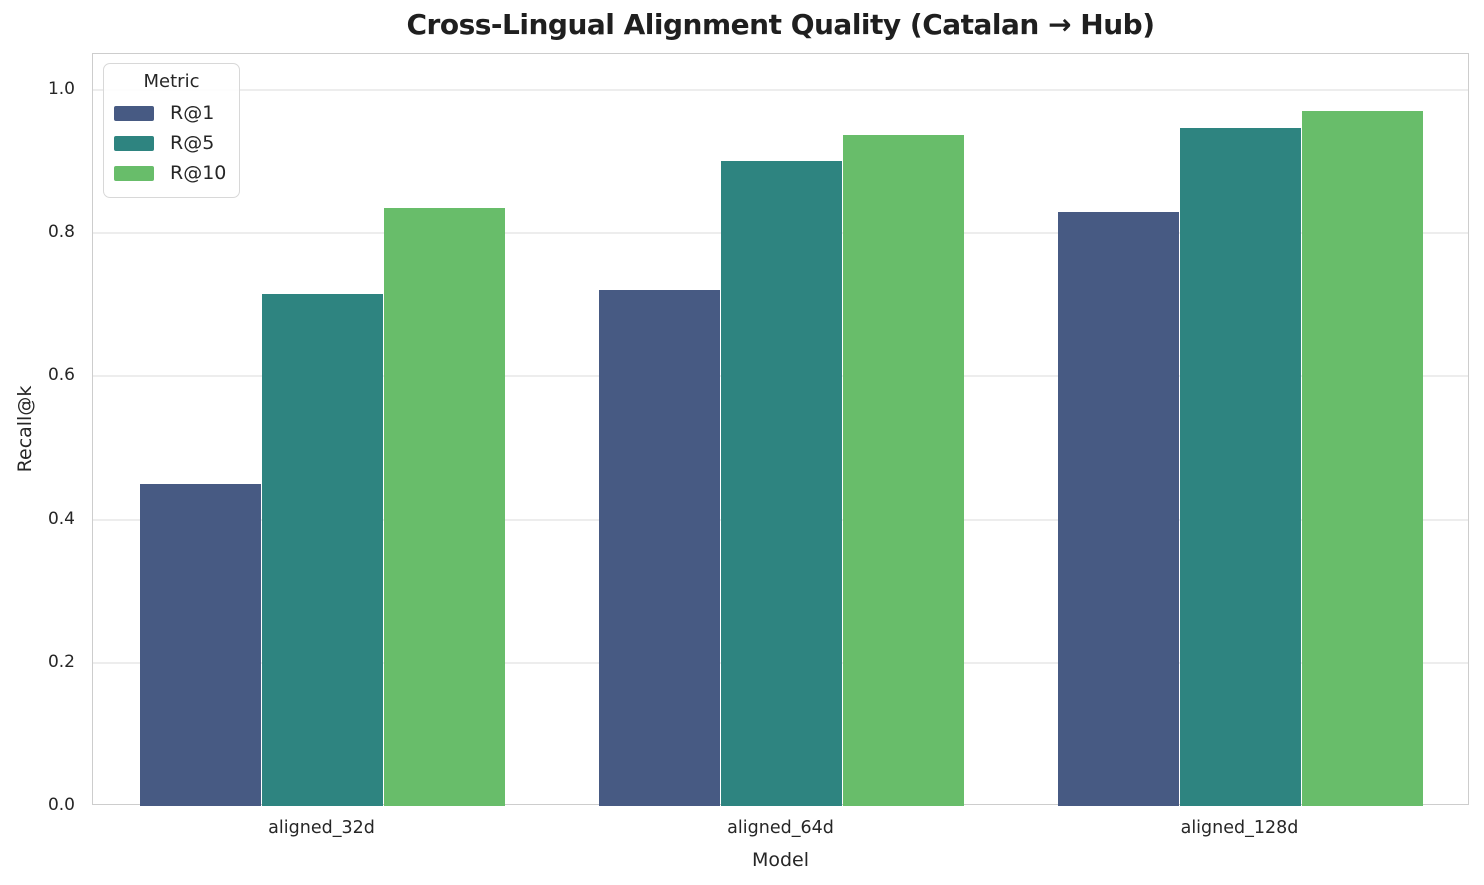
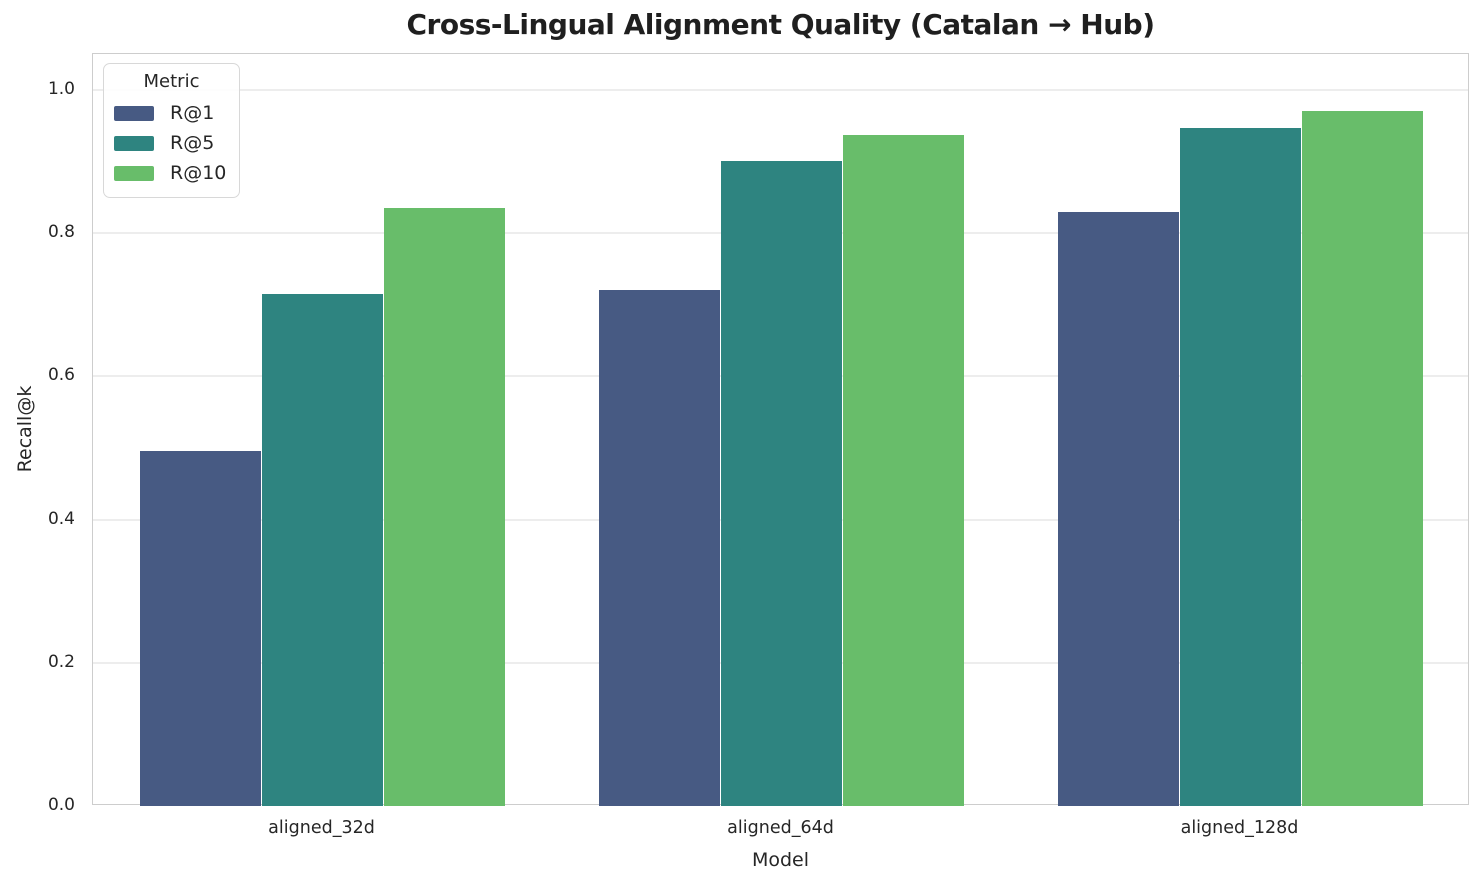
R@1/aligned_32d: 0.45 -> 0.49
